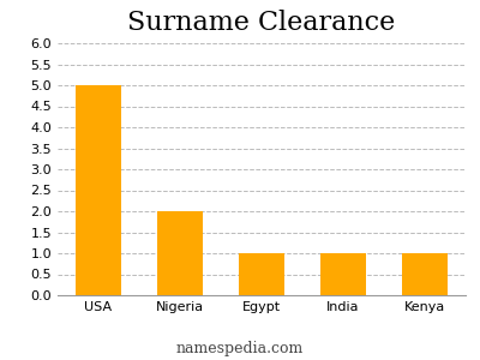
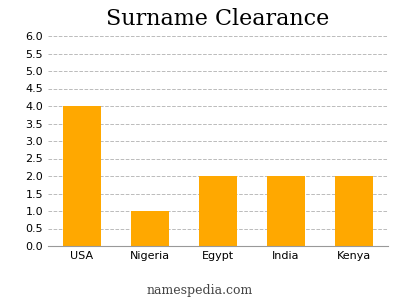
USA: 5 -> 4
Nigeria: 2 -> 1
Egypt: 1 -> 2
India: 1 -> 2
Kenya: 1 -> 2
